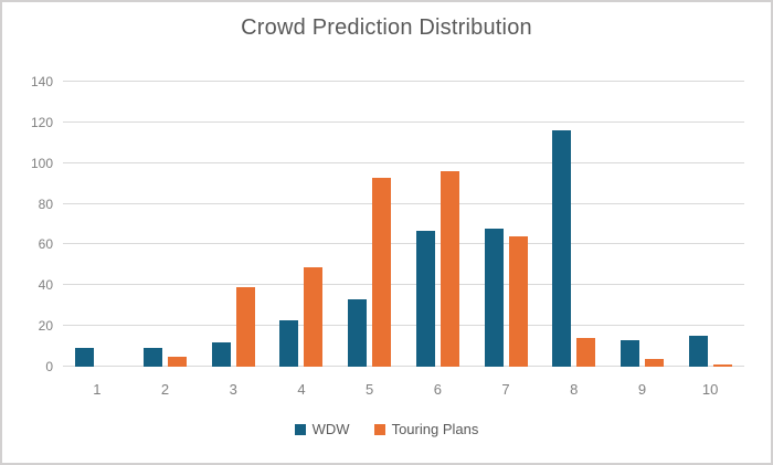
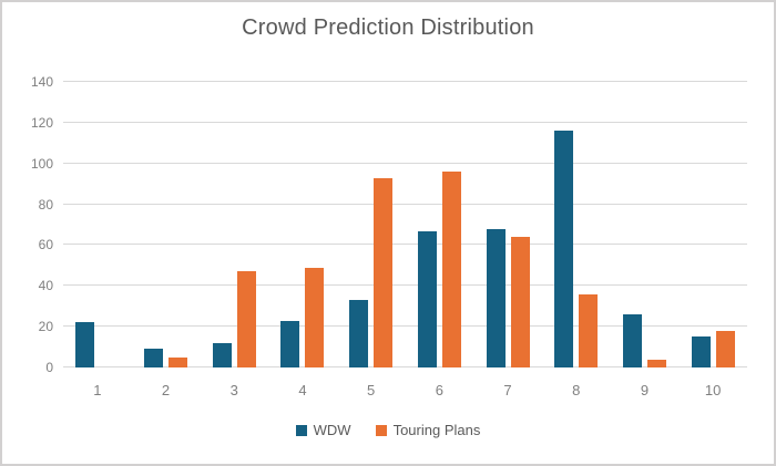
WDW/1: 9 -> 22
Touring Plans/3: 39 -> 47
Touring Plans/8: 14 -> 36
WDW/9: 13 -> 26
Touring Plans/10: 1 -> 18
